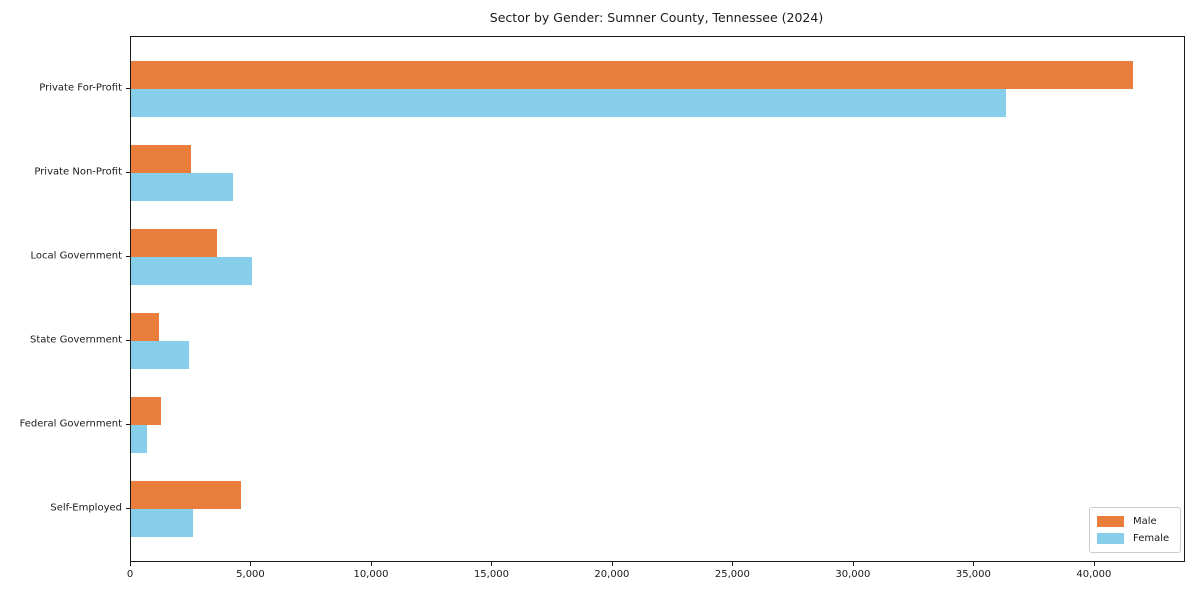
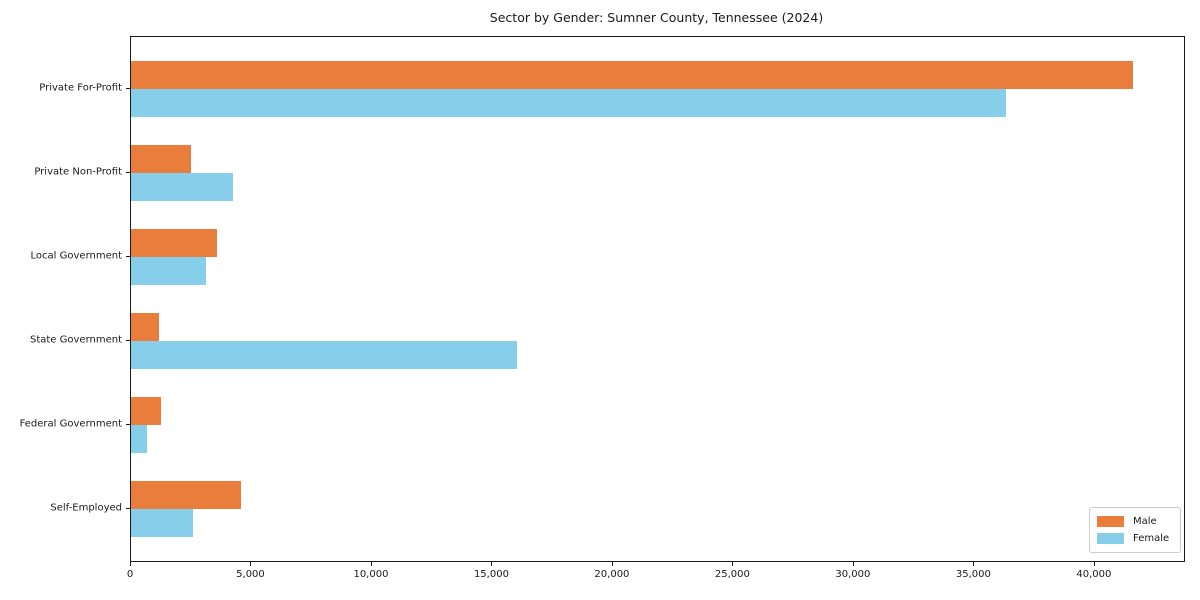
Female/Local Government: 5000 -> 3100
Female/State Government: 2400 -> 16000
